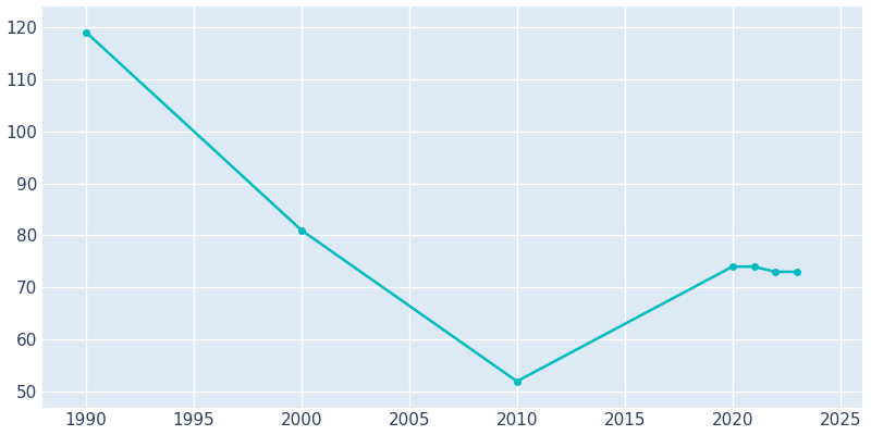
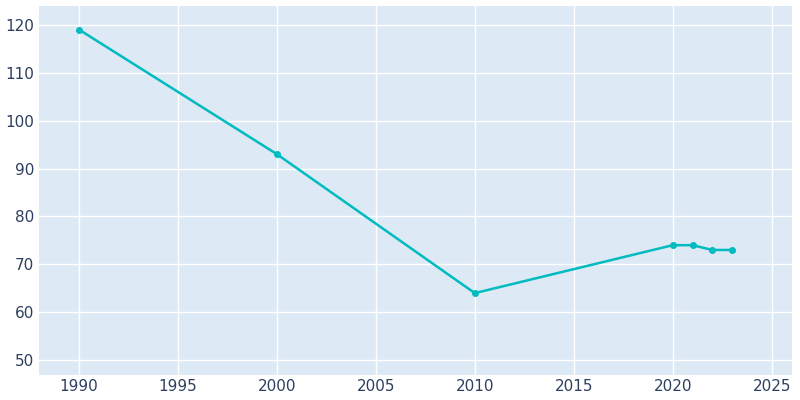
2000: 81 -> 93
2010: 52 -> 64
